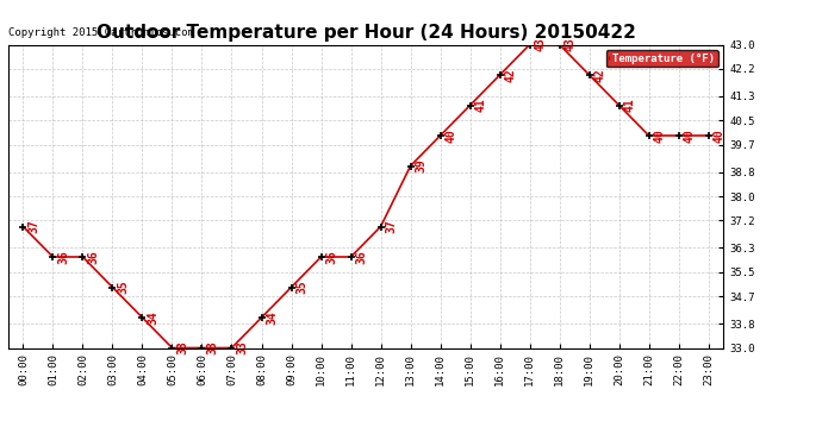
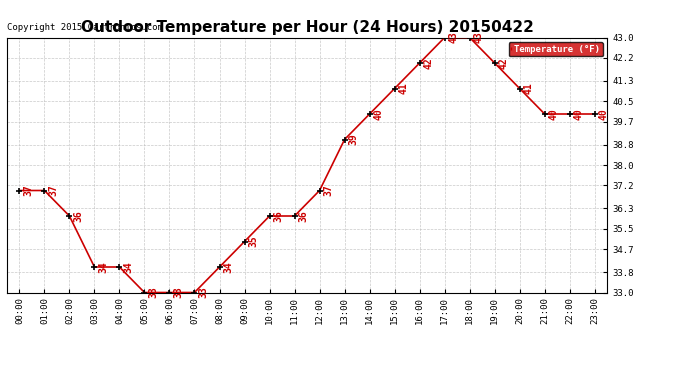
01:00: 36 -> 37
03:00: 35 -> 34
